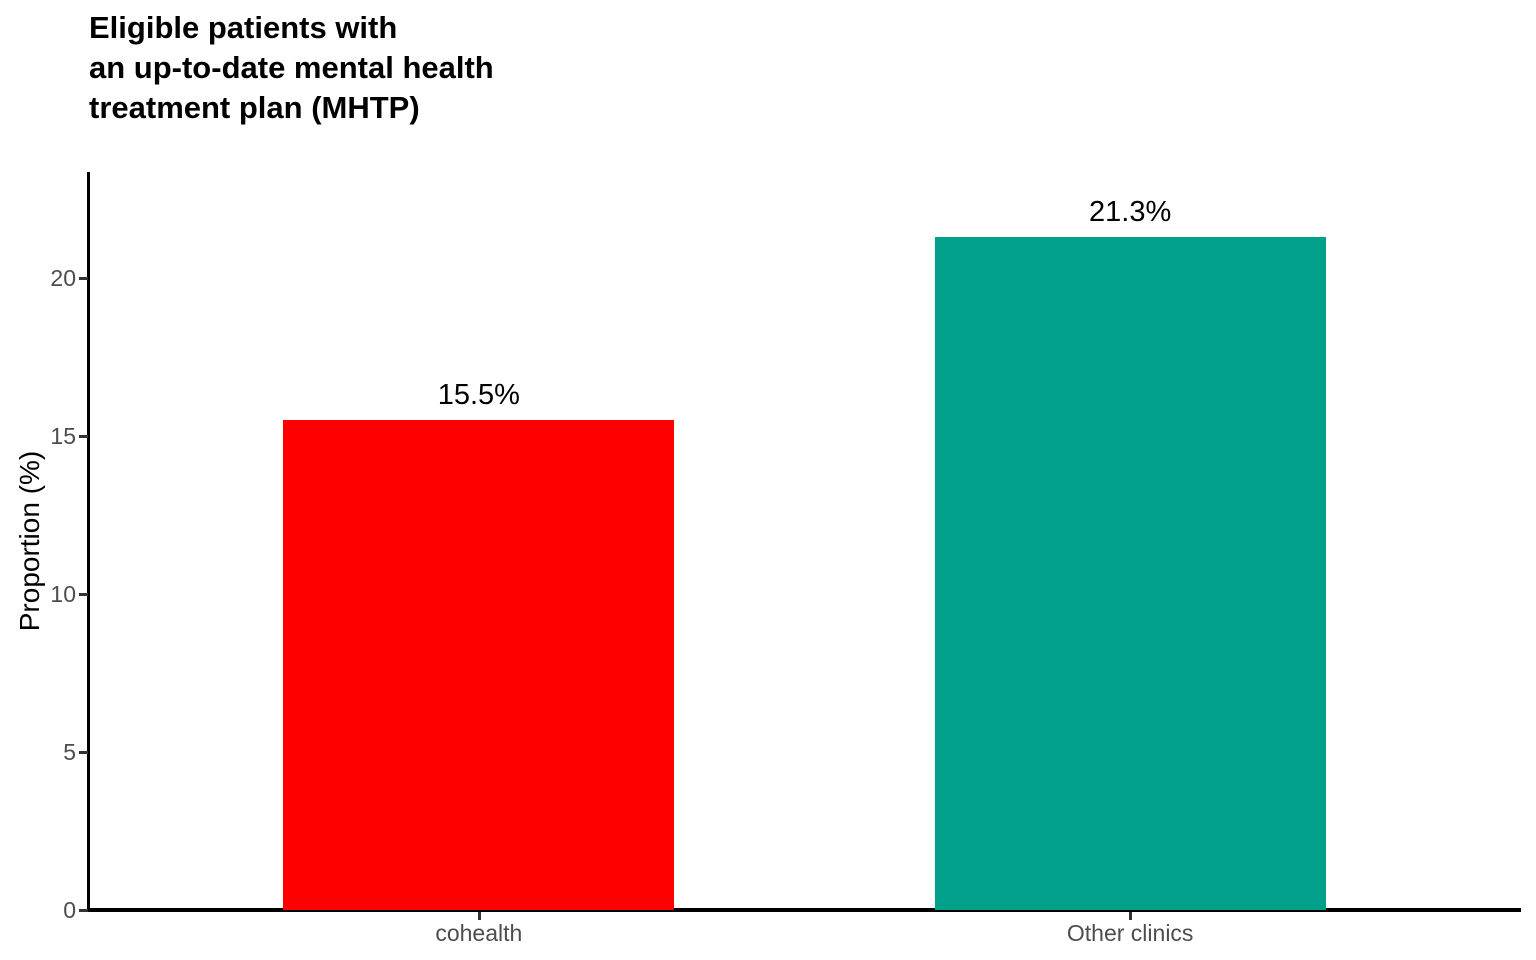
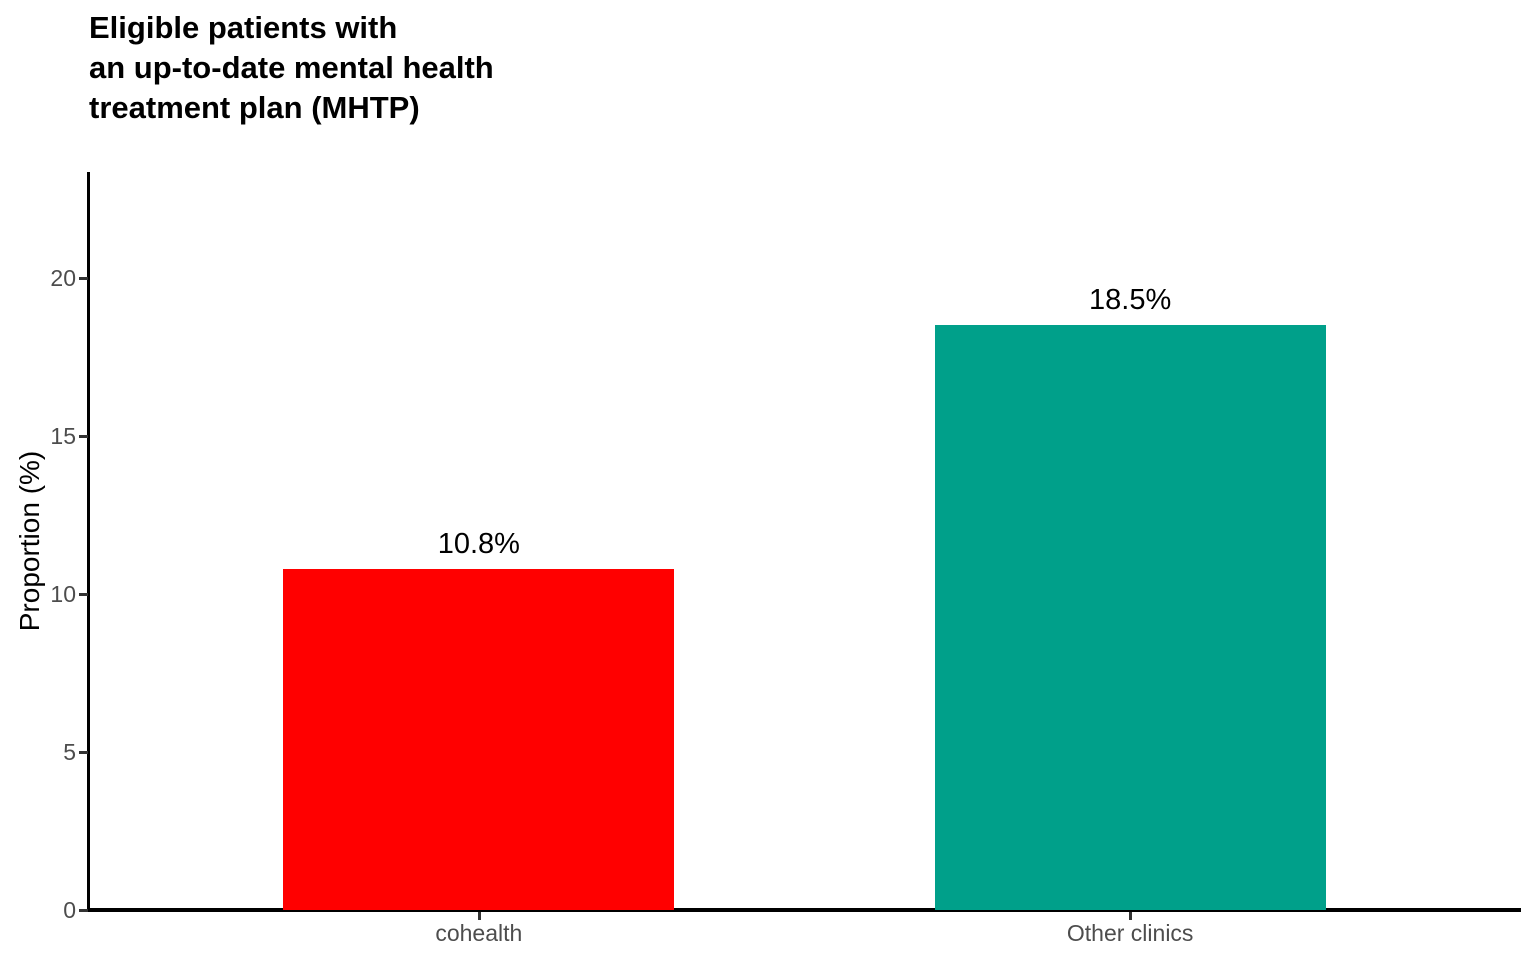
cohealth: 15.5% -> 10.8%
Other clinics: 21.3% -> 18.5%
